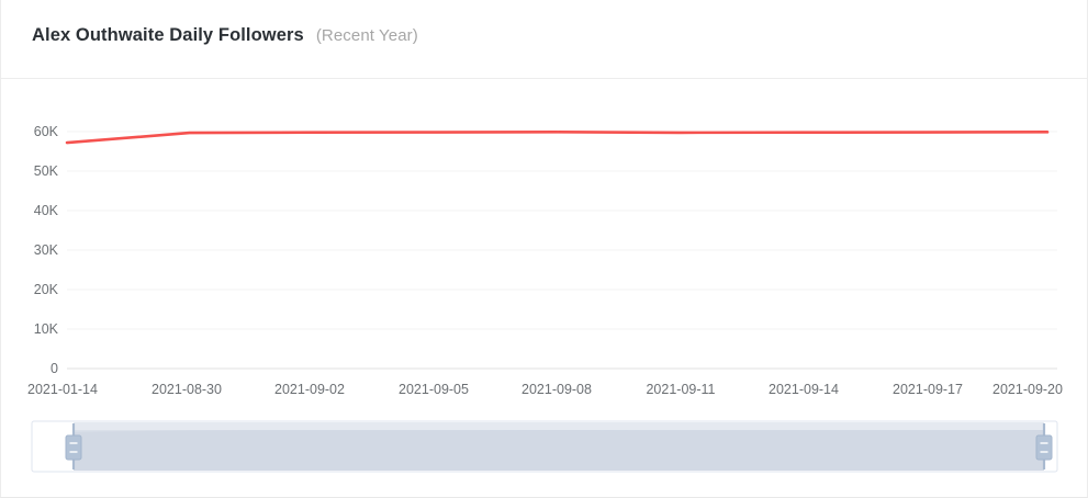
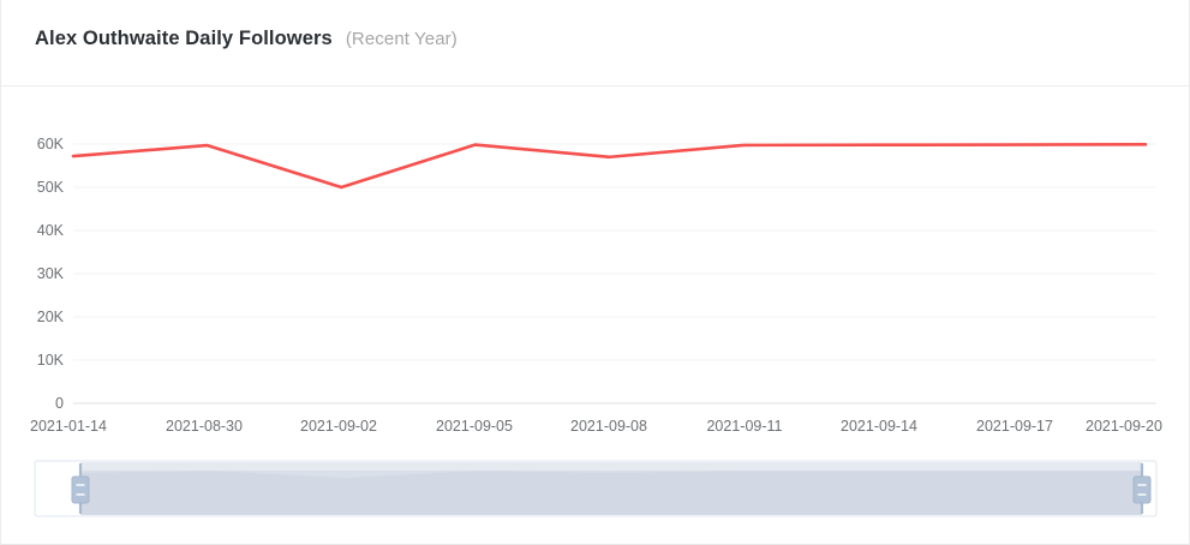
2021-09-02: 60K -> 50K
2021-09-08: 60K -> 57K
